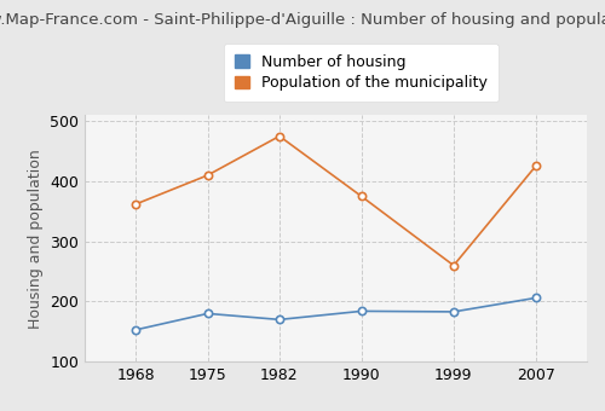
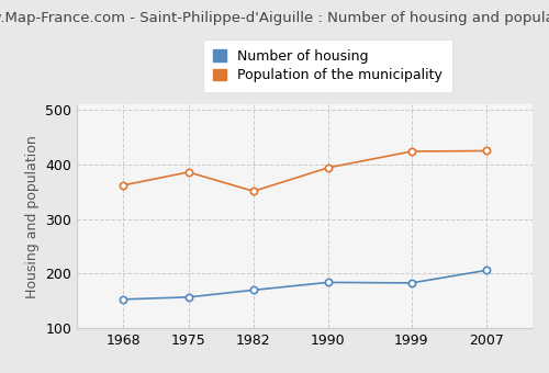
Number of housing/1975: 180 -> 157
Population of the municipality/1975: 410 -> 386
Population of the municipality/1982: 475 -> 351
Population of the municipality/1990: 375 -> 394
Population of the municipality/1999: 260 -> 424
